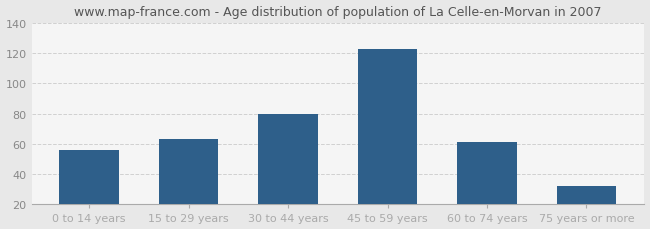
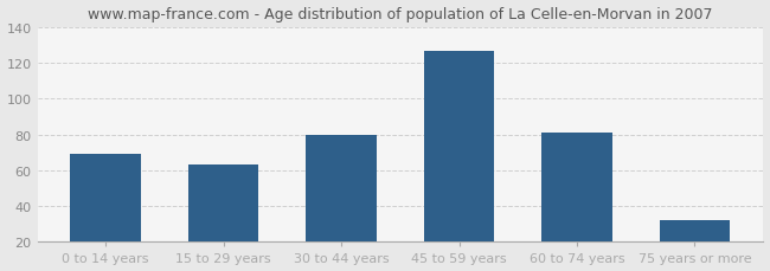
0 to 14 years: 56 -> 69
45 to 59 years: 123 -> 127
60 to 74 years: 61 -> 81
